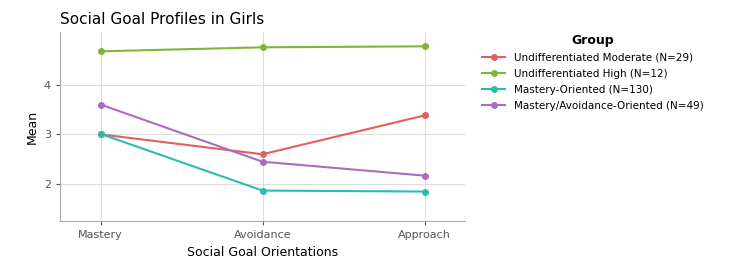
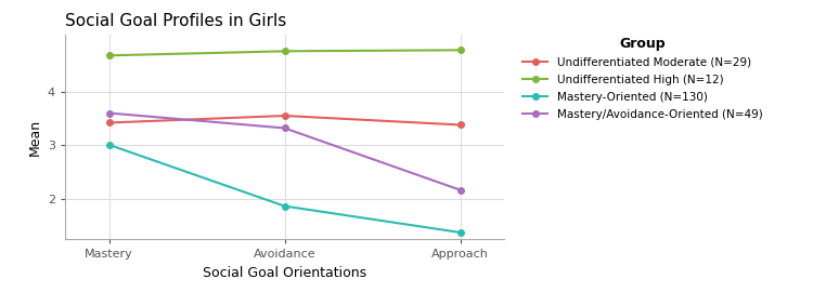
Undifferentiated Moderate (N=29)/Mastery: 3.00 -> 3.42
Undifferentiated Moderate (N=29)/Avoidance: 2.60 -> 3.55
Mastery/Avoidance-Oriented (N=49)/Avoidance: 2.45 -> 3.32
Mastery-Oriented (N=130)/Approach: 1.85 -> 1.38
